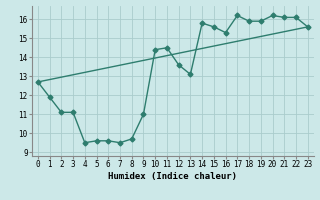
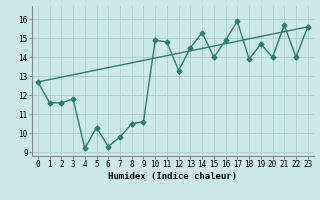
1: 11.9 -> 11.6
2: 11.1 -> 11.6
3: 11.1 -> 11.8
4: 9.5 -> 9.2
5: 9.6 -> 10.3
6: 9.6 -> 9.3
7: 9.5 -> 9.8
8: 9.7 -> 10.5
9: 11.0 -> 10.6
10: 14.4 -> 14.9
11: 14.5 -> 14.8
12: 13.6 -> 13.3
13: 13.1 -> 14.5
14: 15.8 -> 15.3
15: 15.6 -> 14.0
16: 15.3 -> 14.9
17: 16.2 -> 15.9
18: 15.9 -> 13.9
19: 15.9 -> 14.7
20: 16.2 -> 14.0
21: 16.1 -> 15.7
22: 16.1 -> 14.0
